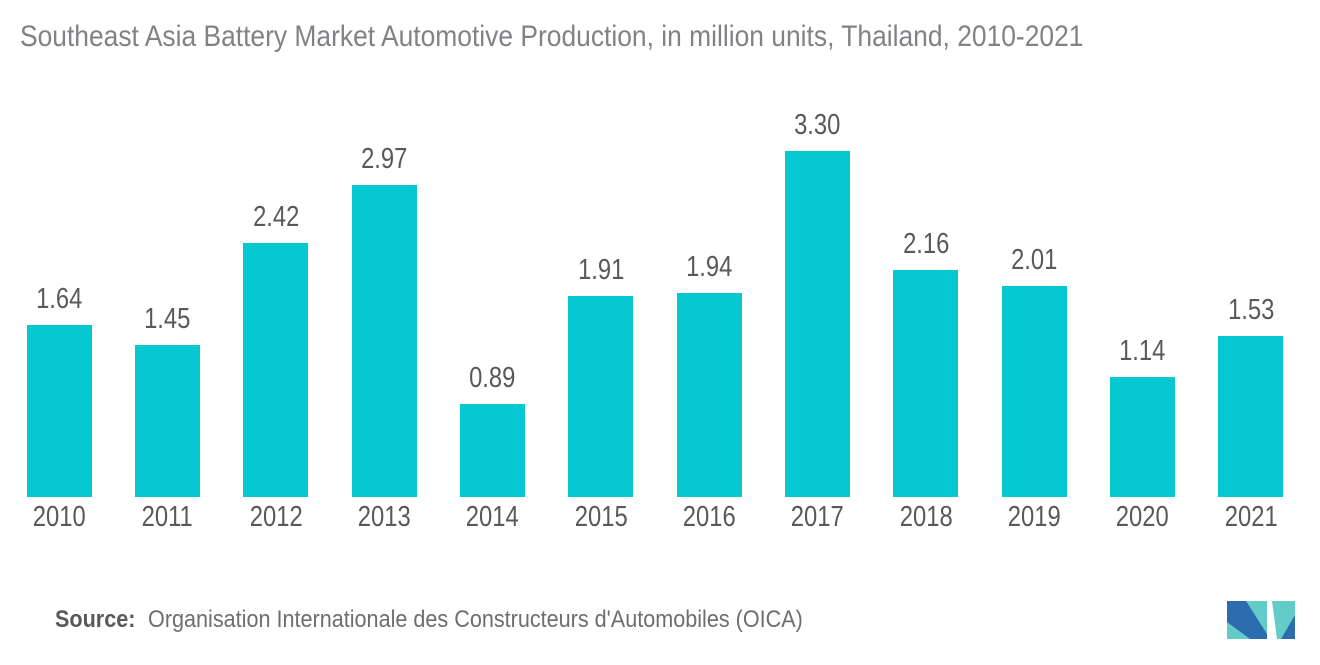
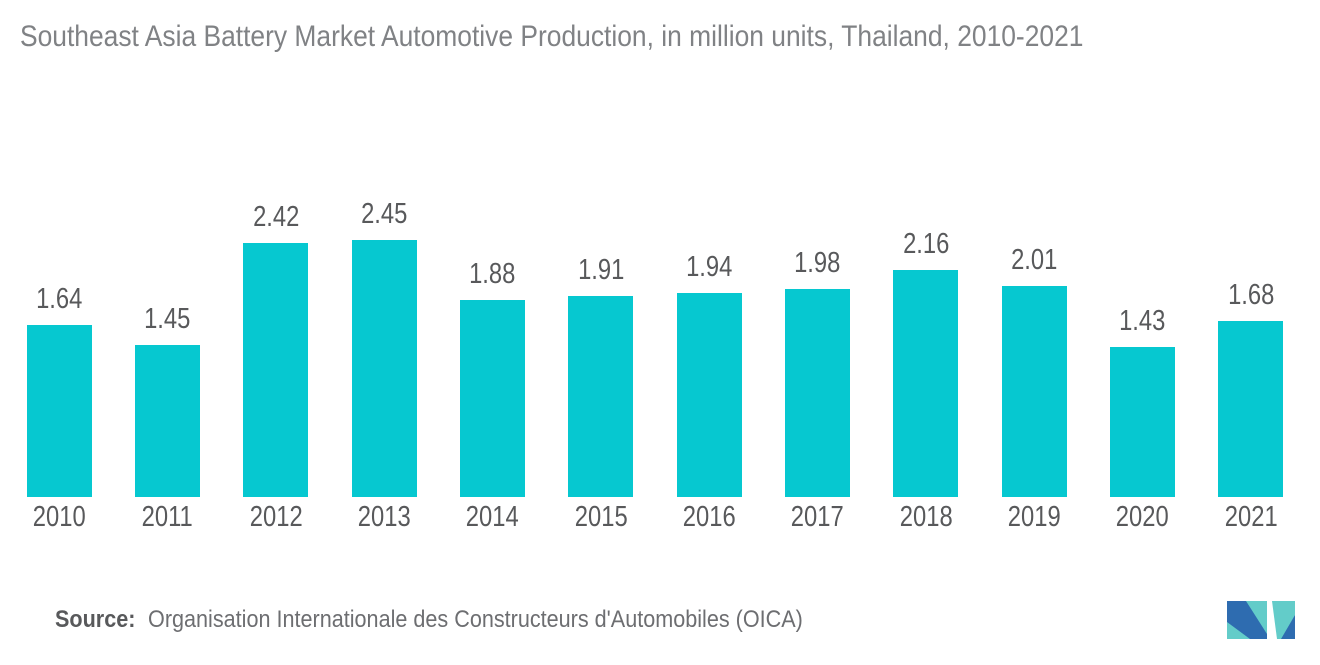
2013: 2.97 -> 2.45
2014: 0.89 -> 1.88
2017: 3.30 -> 1.98
2020: 1.14 -> 1.43
2021: 1.53 -> 1.68
